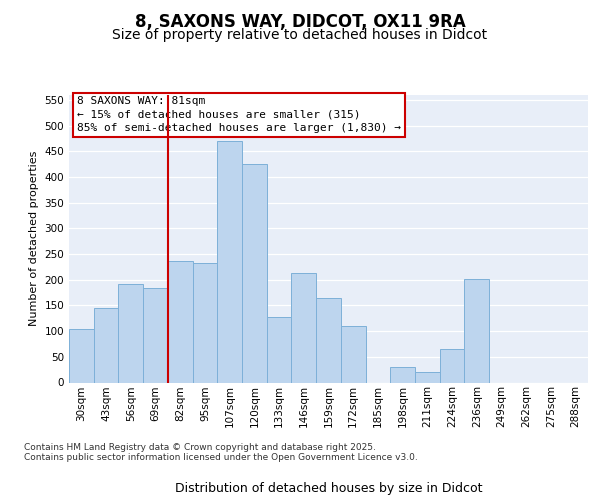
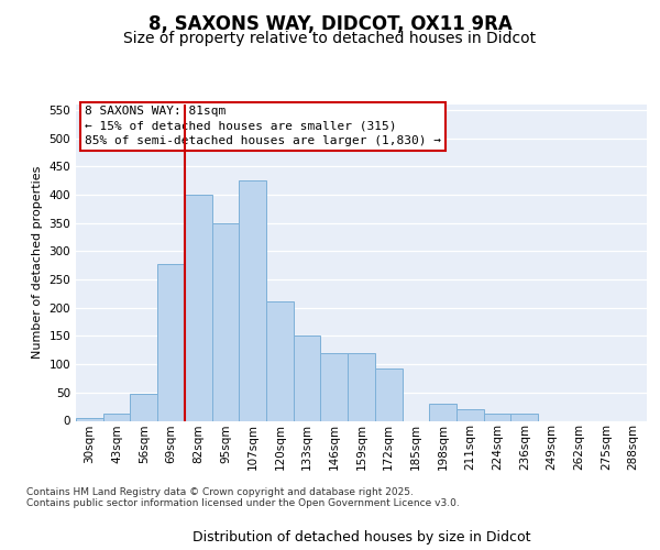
30sqm: 104 -> 5
43sqm: 146 -> 12
56sqm: 192 -> 48
69sqm: 184 -> 277
82sqm: 236 -> 400
95sqm: 232 -> 350
107sqm: 470 -> 425
120sqm: 426 -> 212
133sqm: 128 -> 150
146sqm: 214 -> 120
159sqm: 164 -> 120
172sqm: 110 -> 92
224sqm: 66 -> 12
236sqm: 202 -> 12
